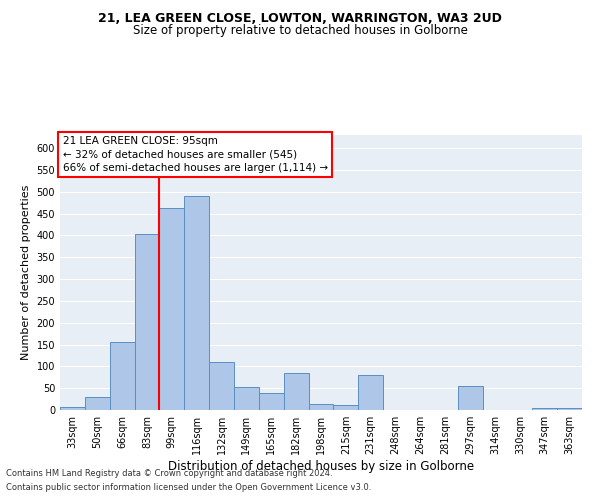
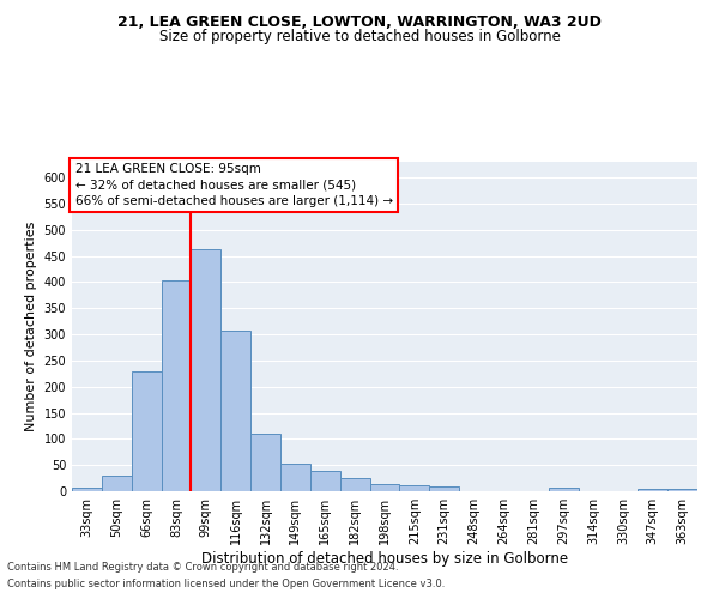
66sqm: 155 -> 228
116sqm: 490 -> 307
182sqm: 85 -> 26
231sqm: 80 -> 10
297sqm: 55 -> 6
